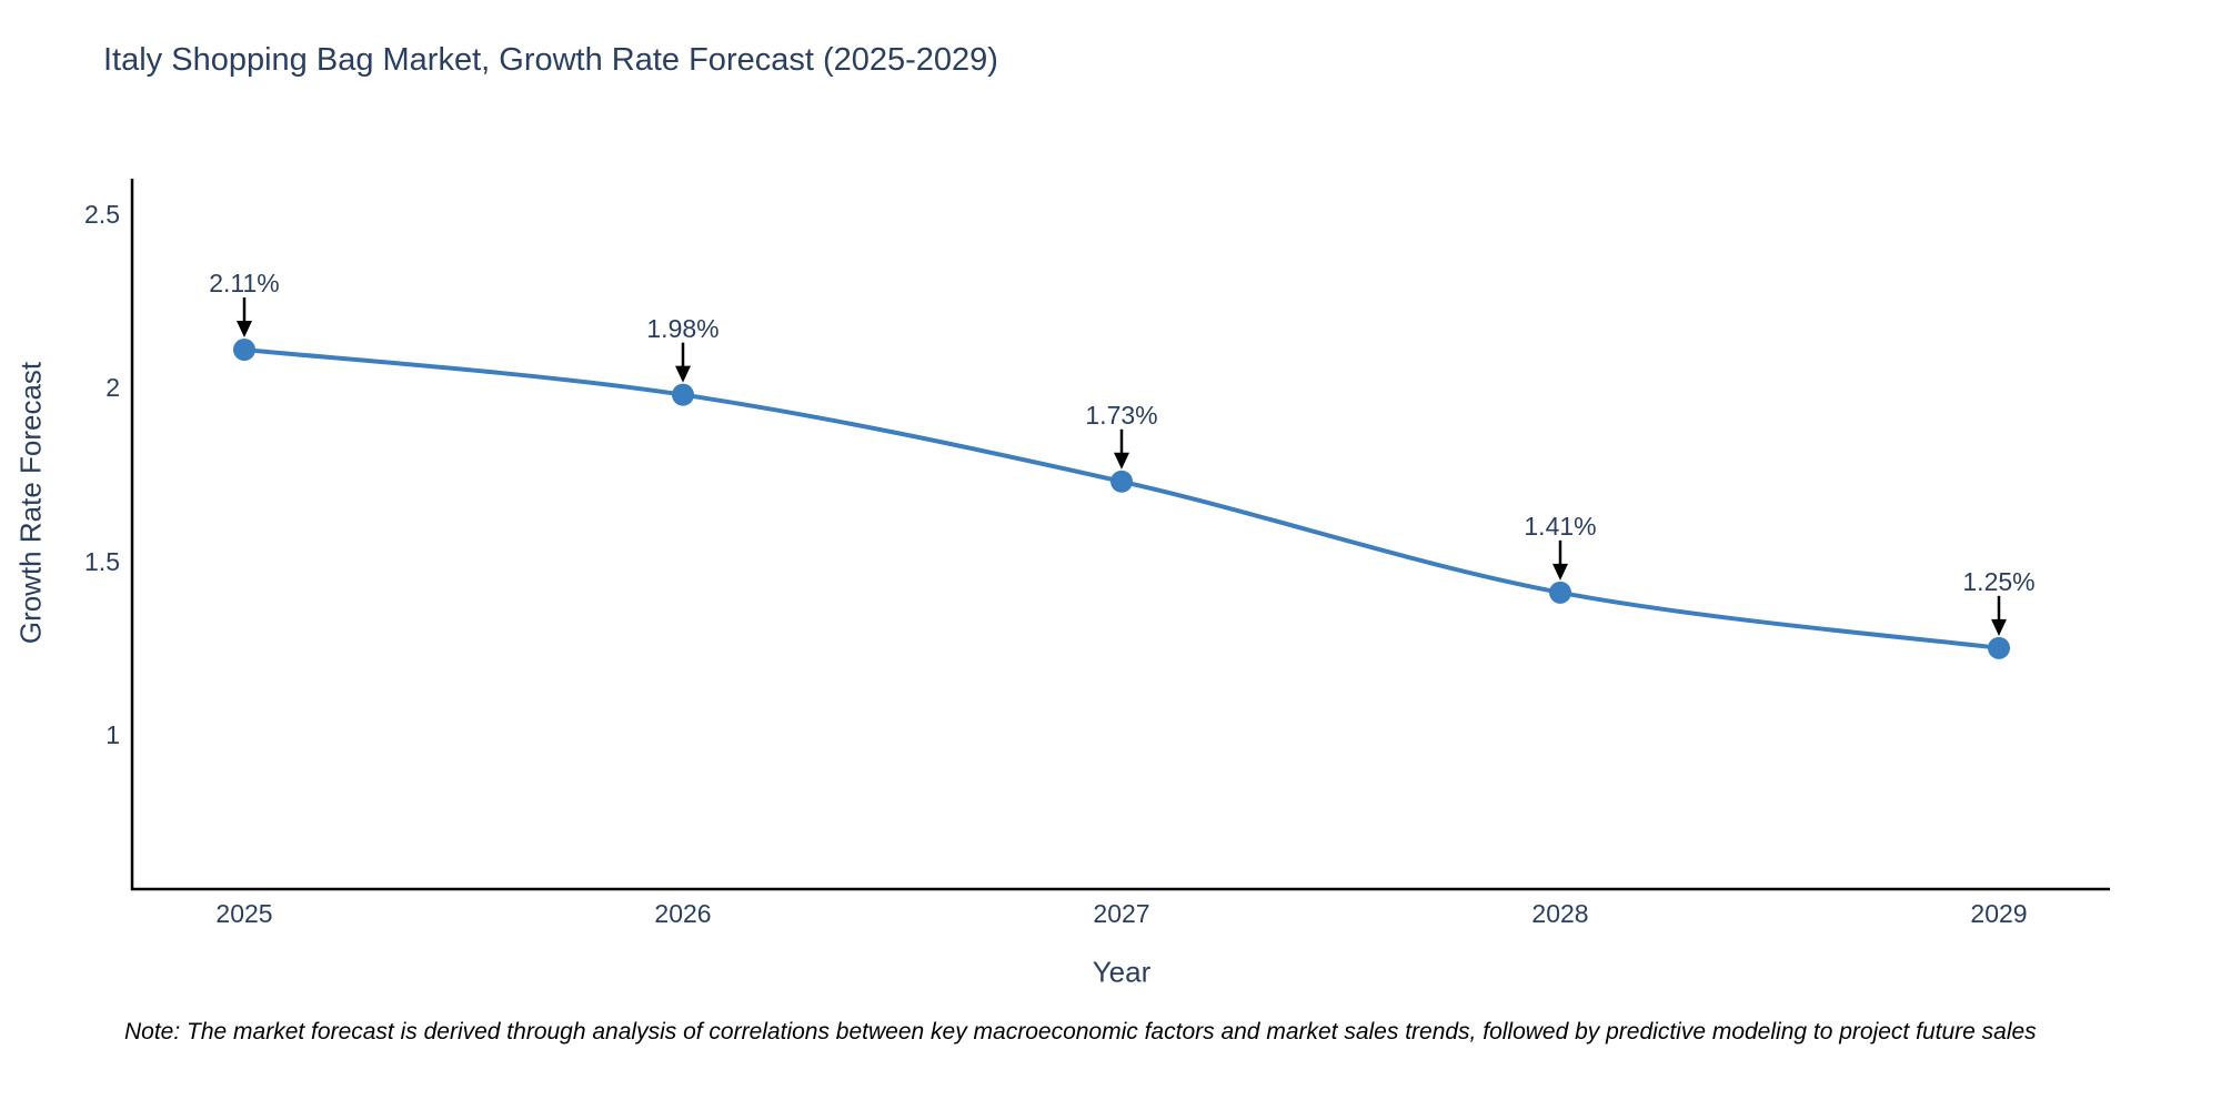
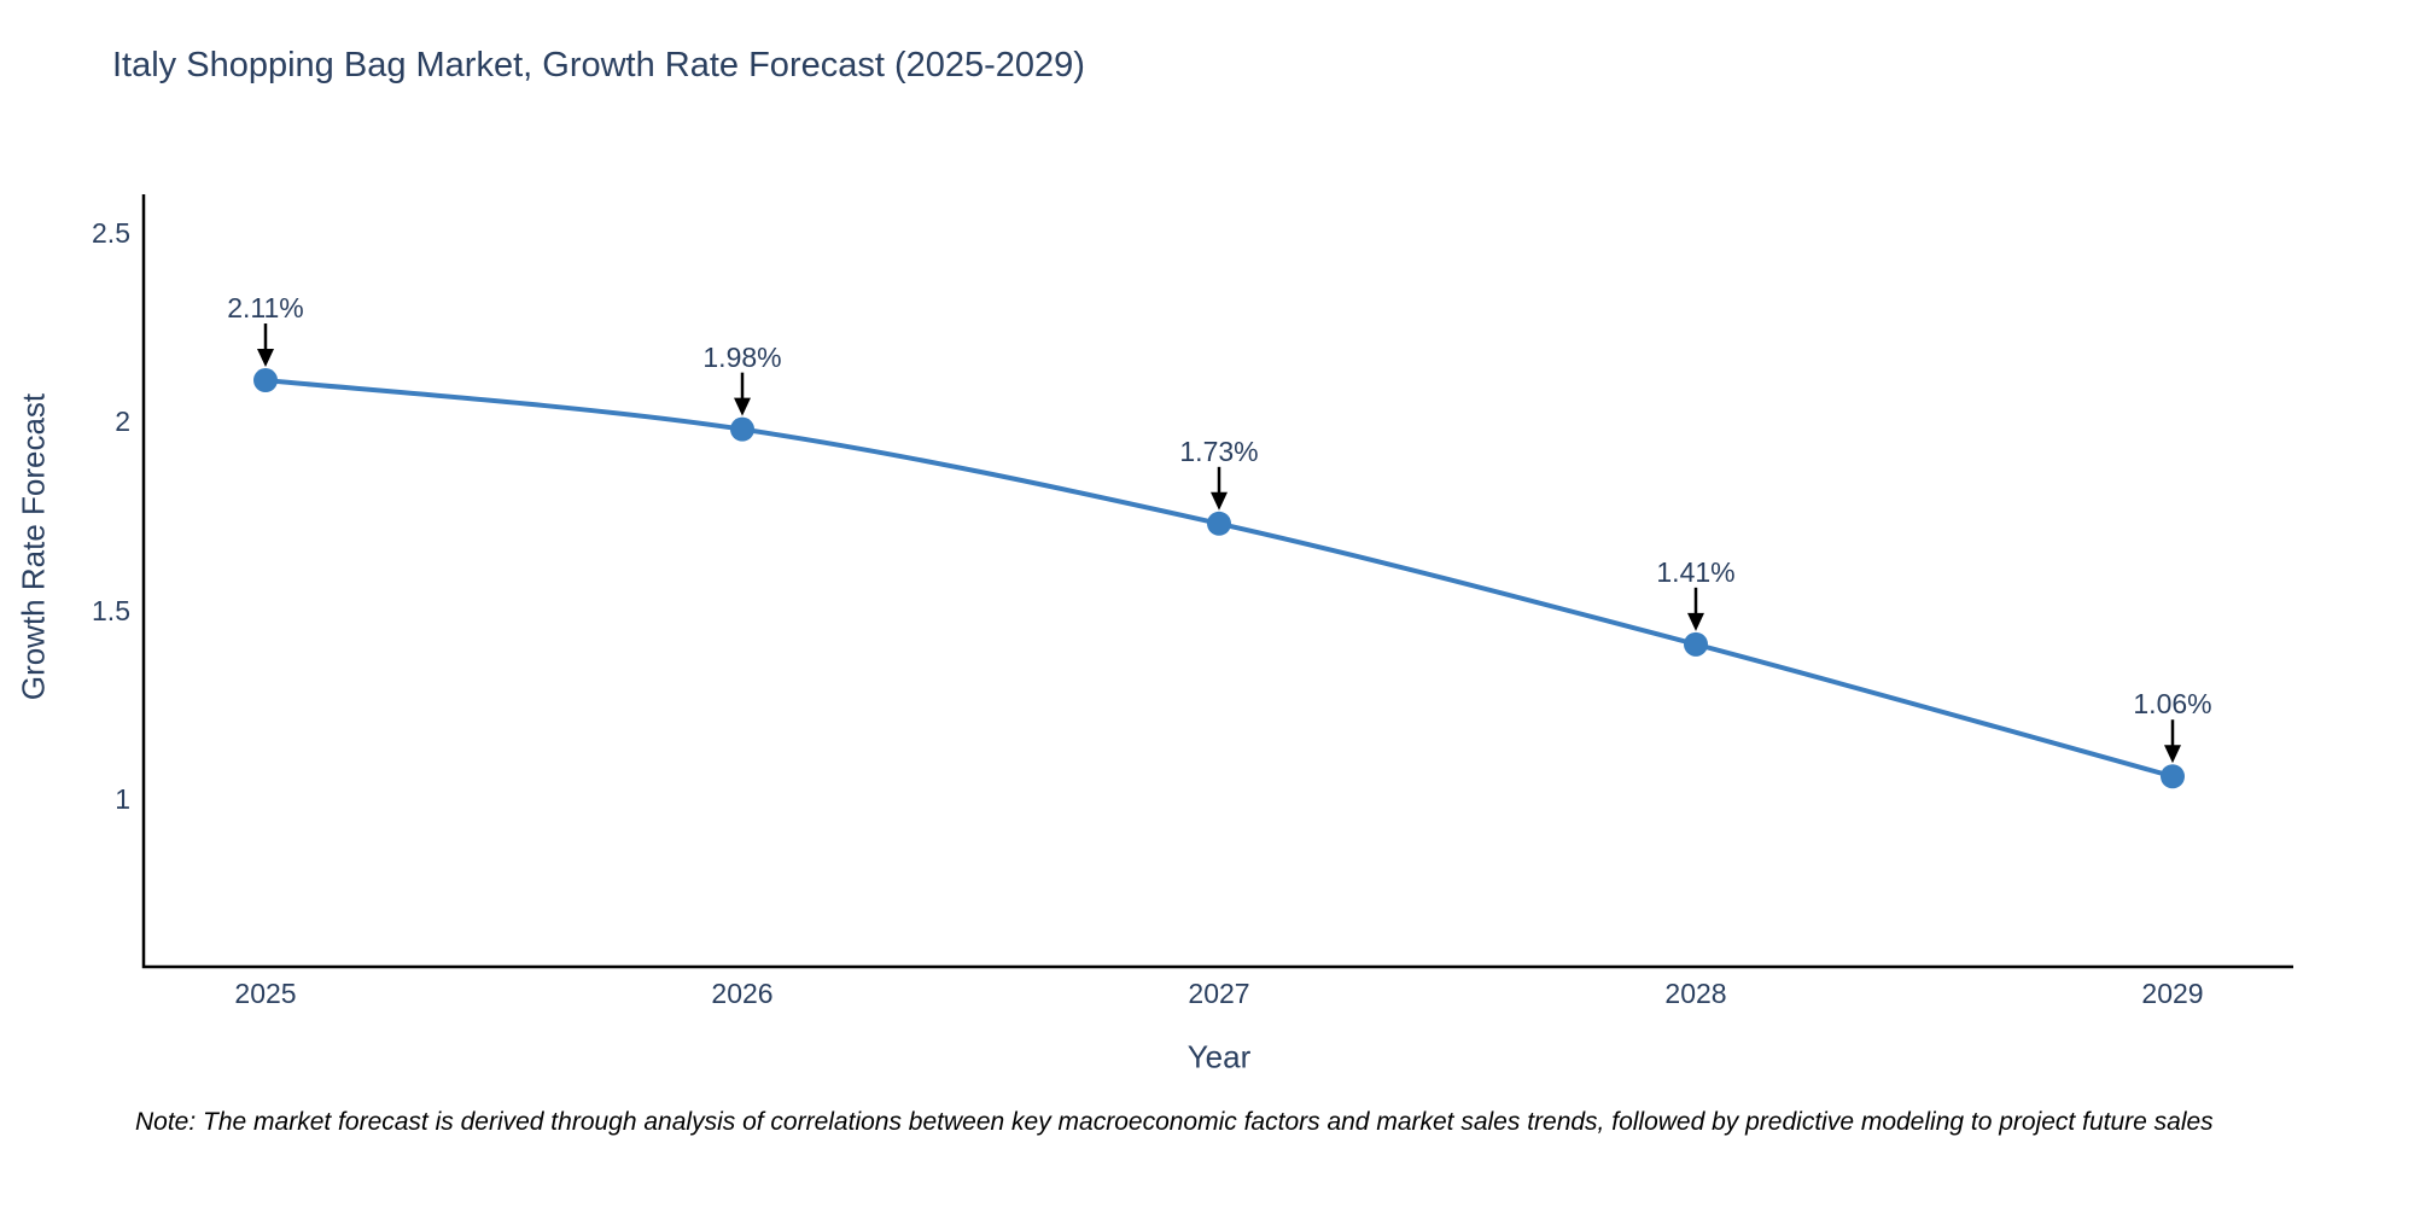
2029: 1.25% -> 1.06%
